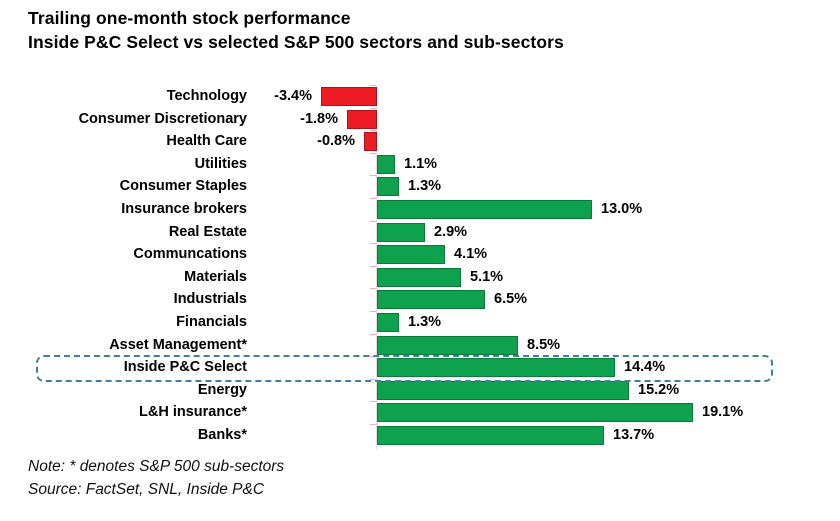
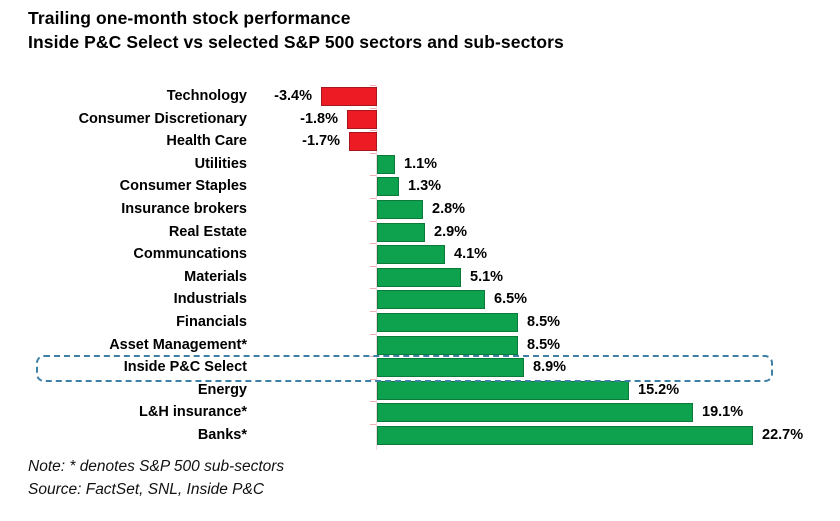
Health Care: -0.8% -> -1.7%
Insurance brokers: 13.0% -> 2.8%
Financials: 1.3% -> 8.5%
Inside P&C Select: 14.4% -> 8.9%
Banks*: 13.7% -> 22.7%
